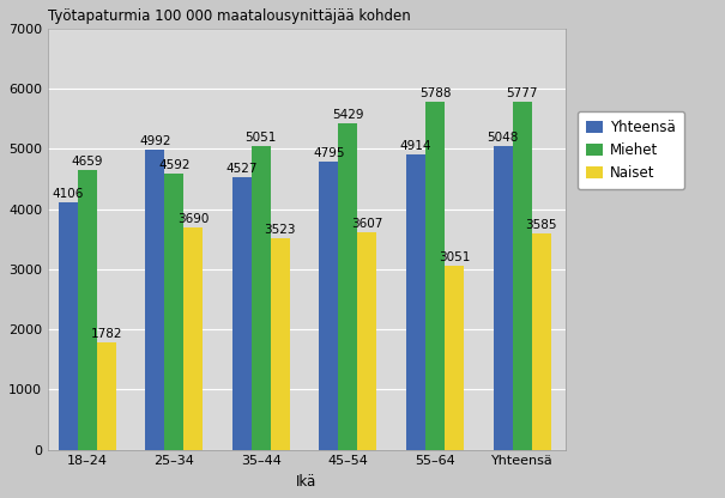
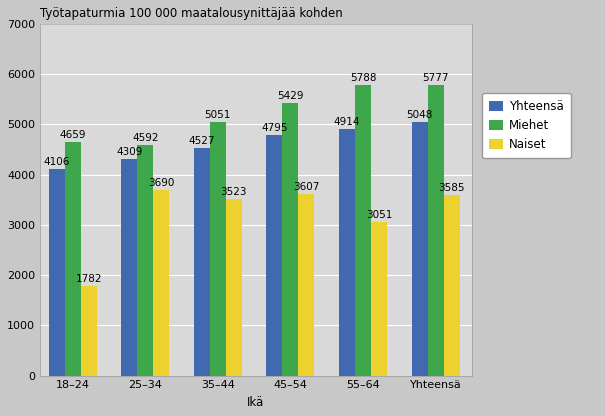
Yhteensä/25–34: 4992 -> 4309
